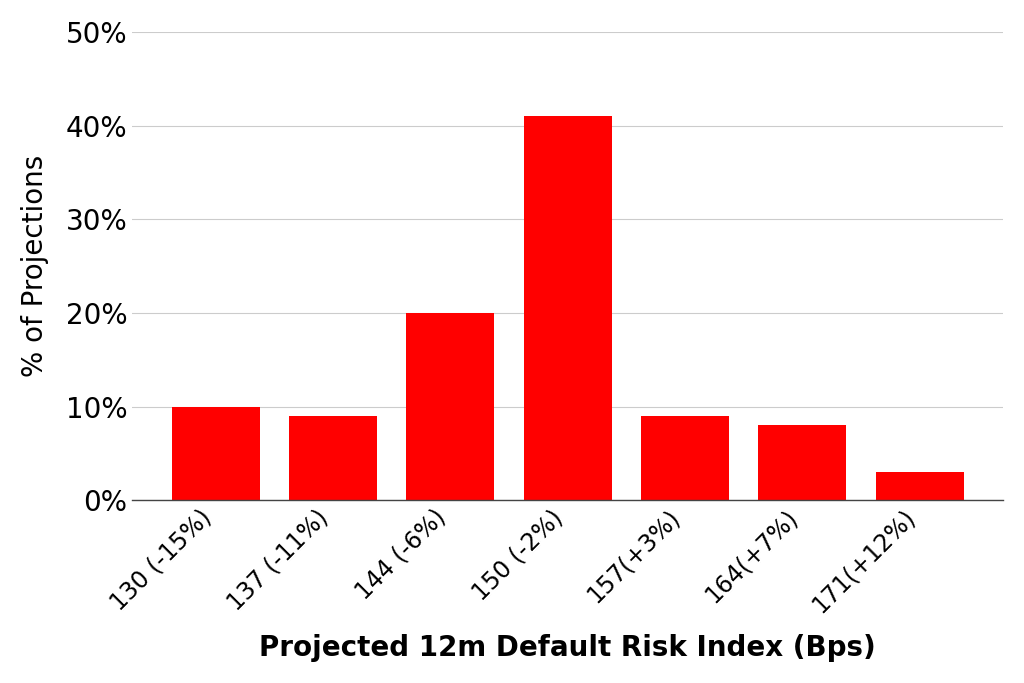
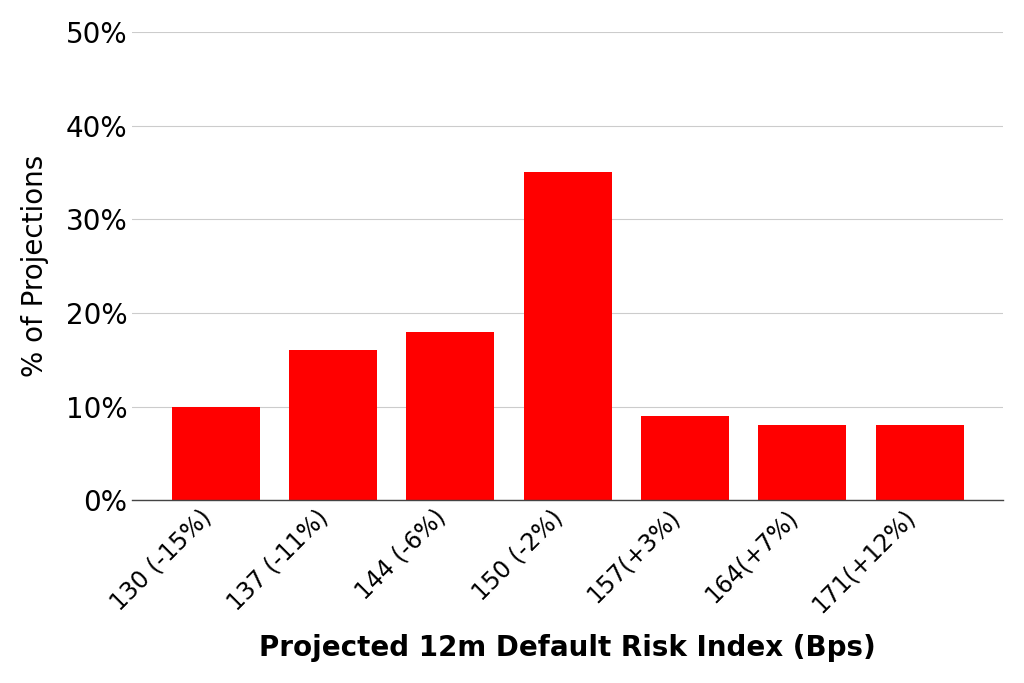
137 (-11%): 9% -> 16%
144 (-6%): 20% -> 18%
150 (-2%): 41% -> 35%
171(+12%): 3% -> 8%
